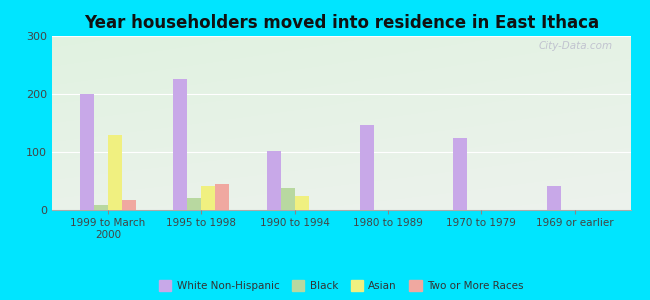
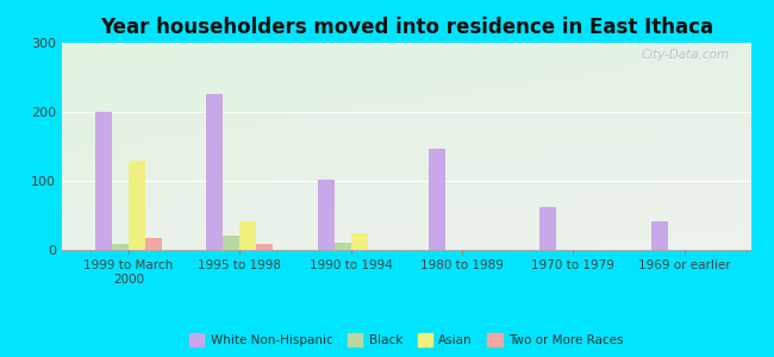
Two or More Races/1995 to 1998: 44 -> 8
Black/1990 to 1994: 38 -> 10
White Non-Hispanic/1970 to 1979: 124 -> 62
